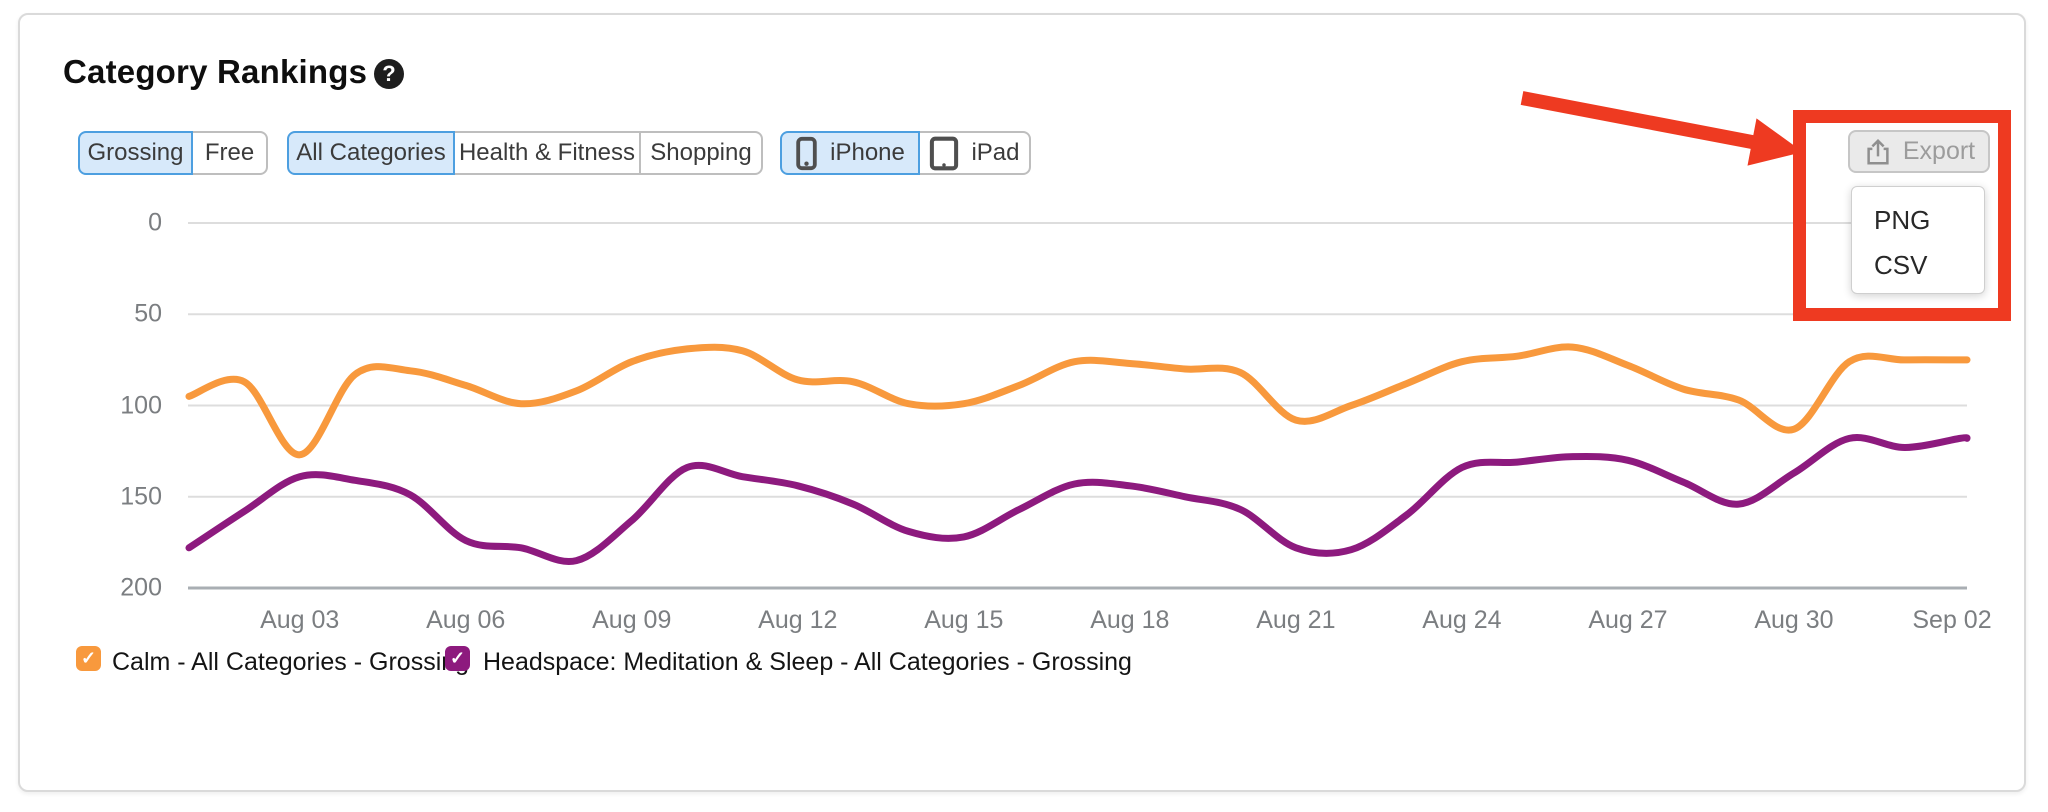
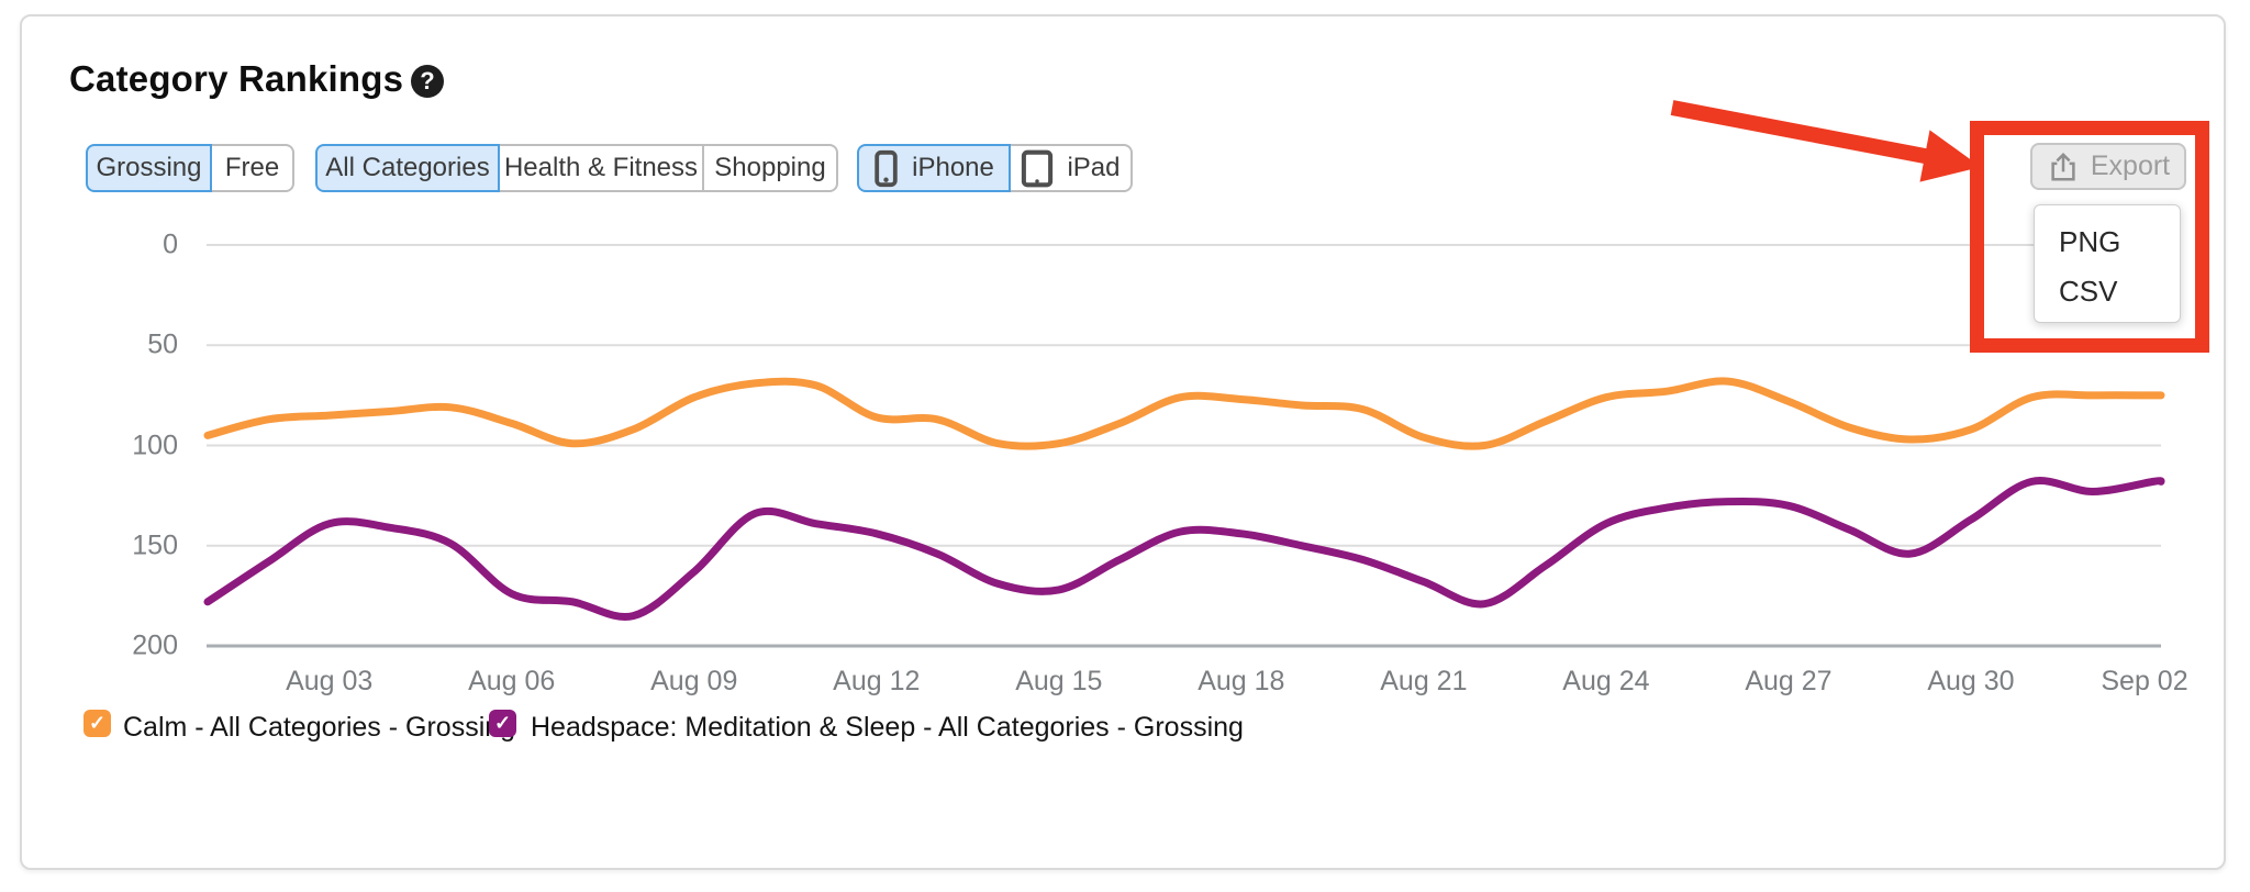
Calm - All Categories - Grossing/Aug 03: 127 -> 85
Calm - All Categories - Grossing/Aug 21: 108 -> 96
Headspace: Meditation & Sleep - All Categories - Grossing/Aug 21: 178 -> 168
Headspace: Meditation & Sleep - All Categories - Grossing/Aug 24: 134 -> 139
Calm - All Categories - Grossing/Aug 30: 113 -> 92
